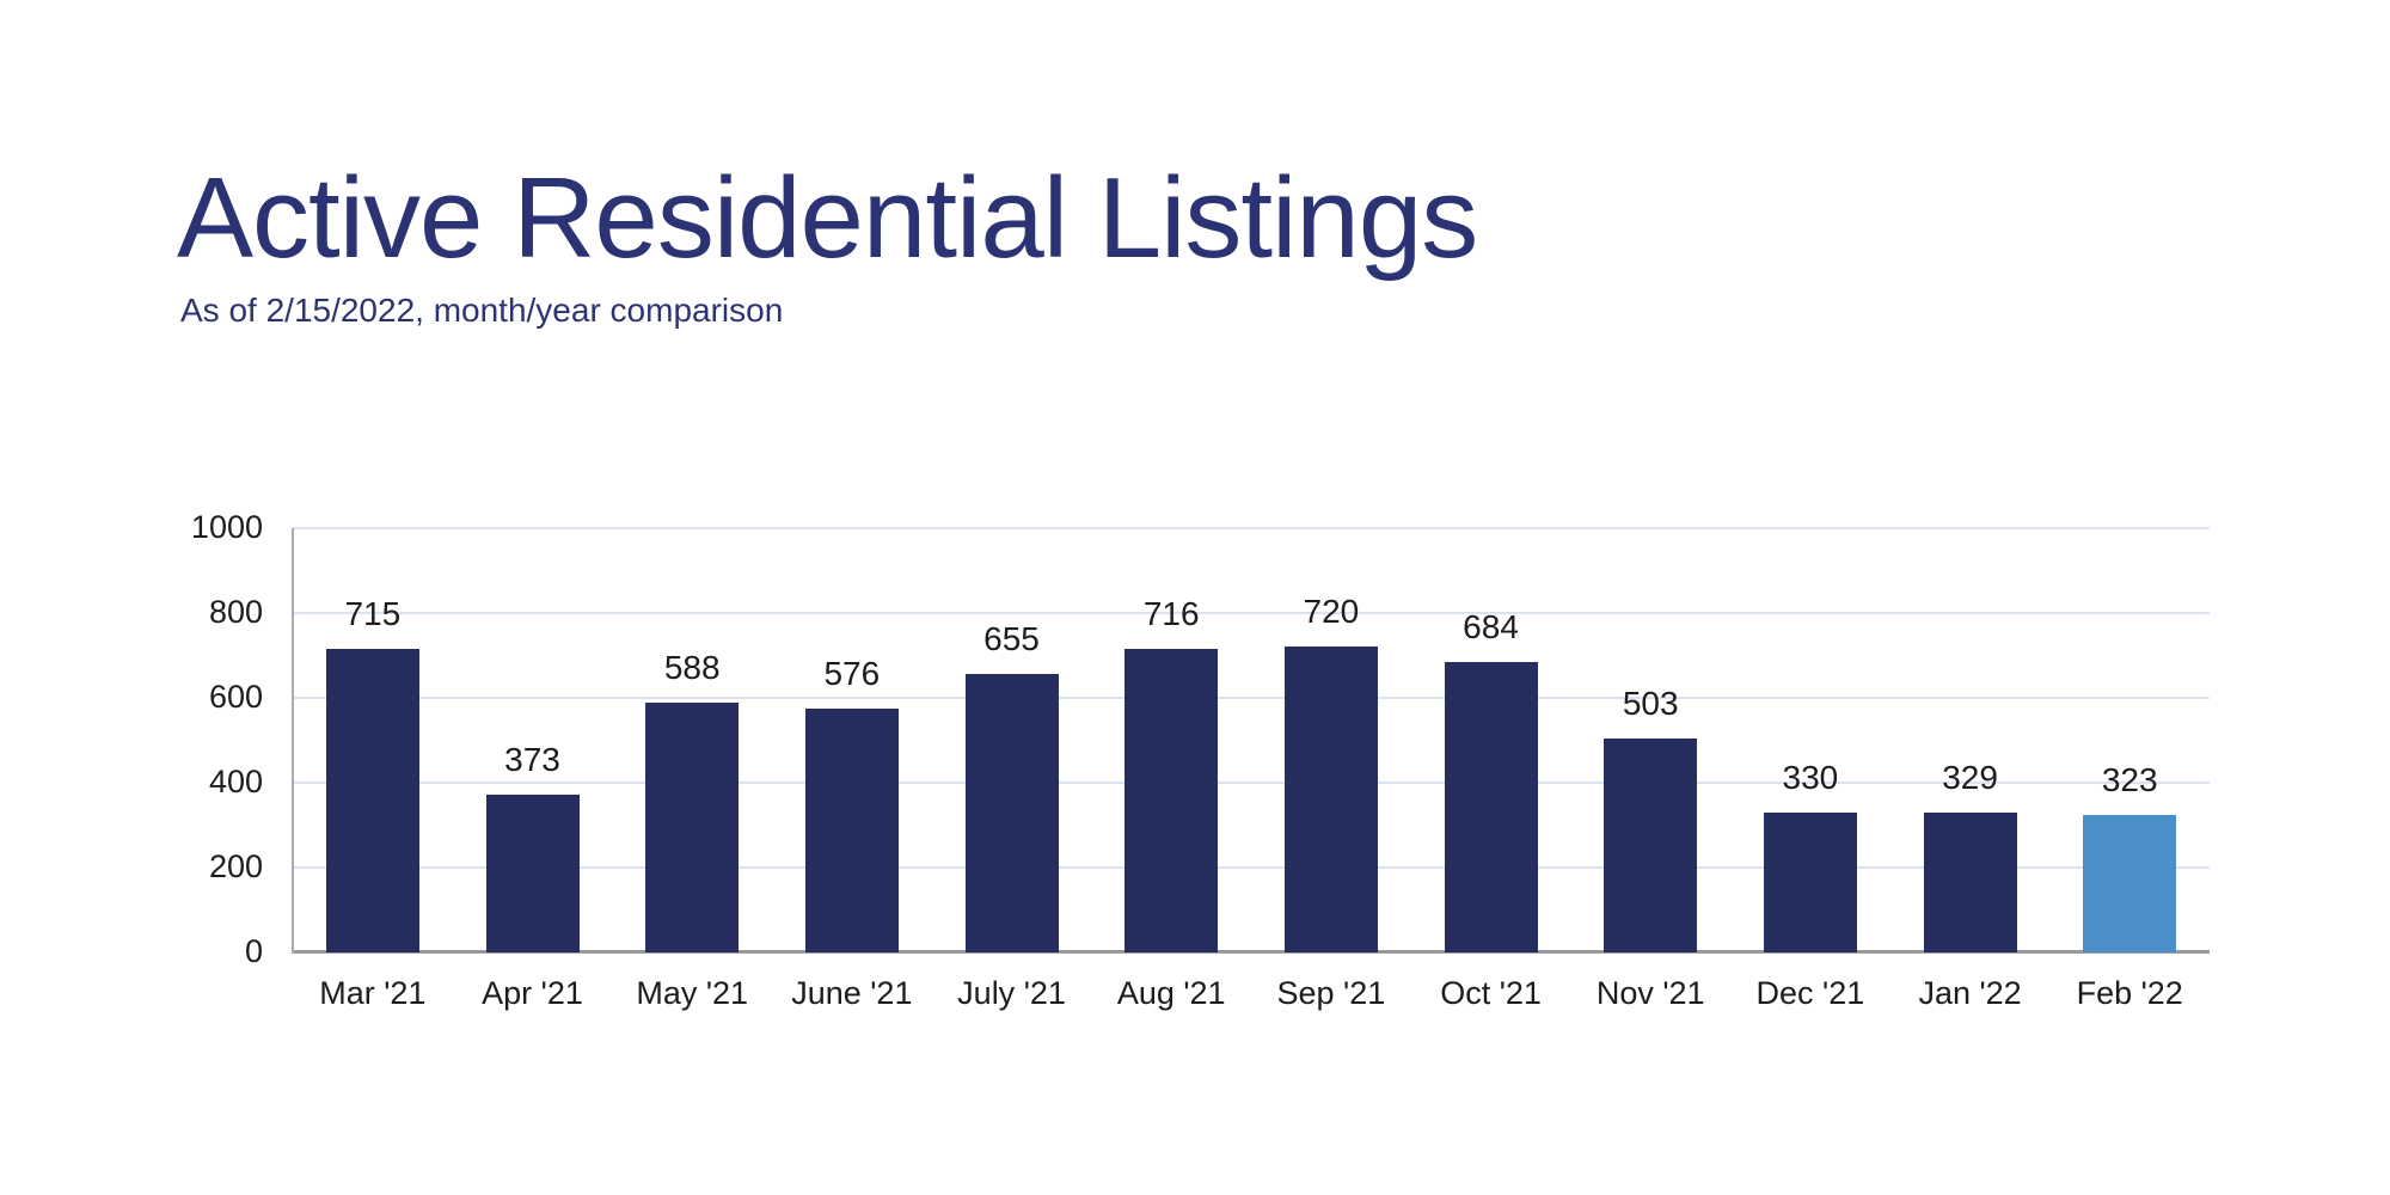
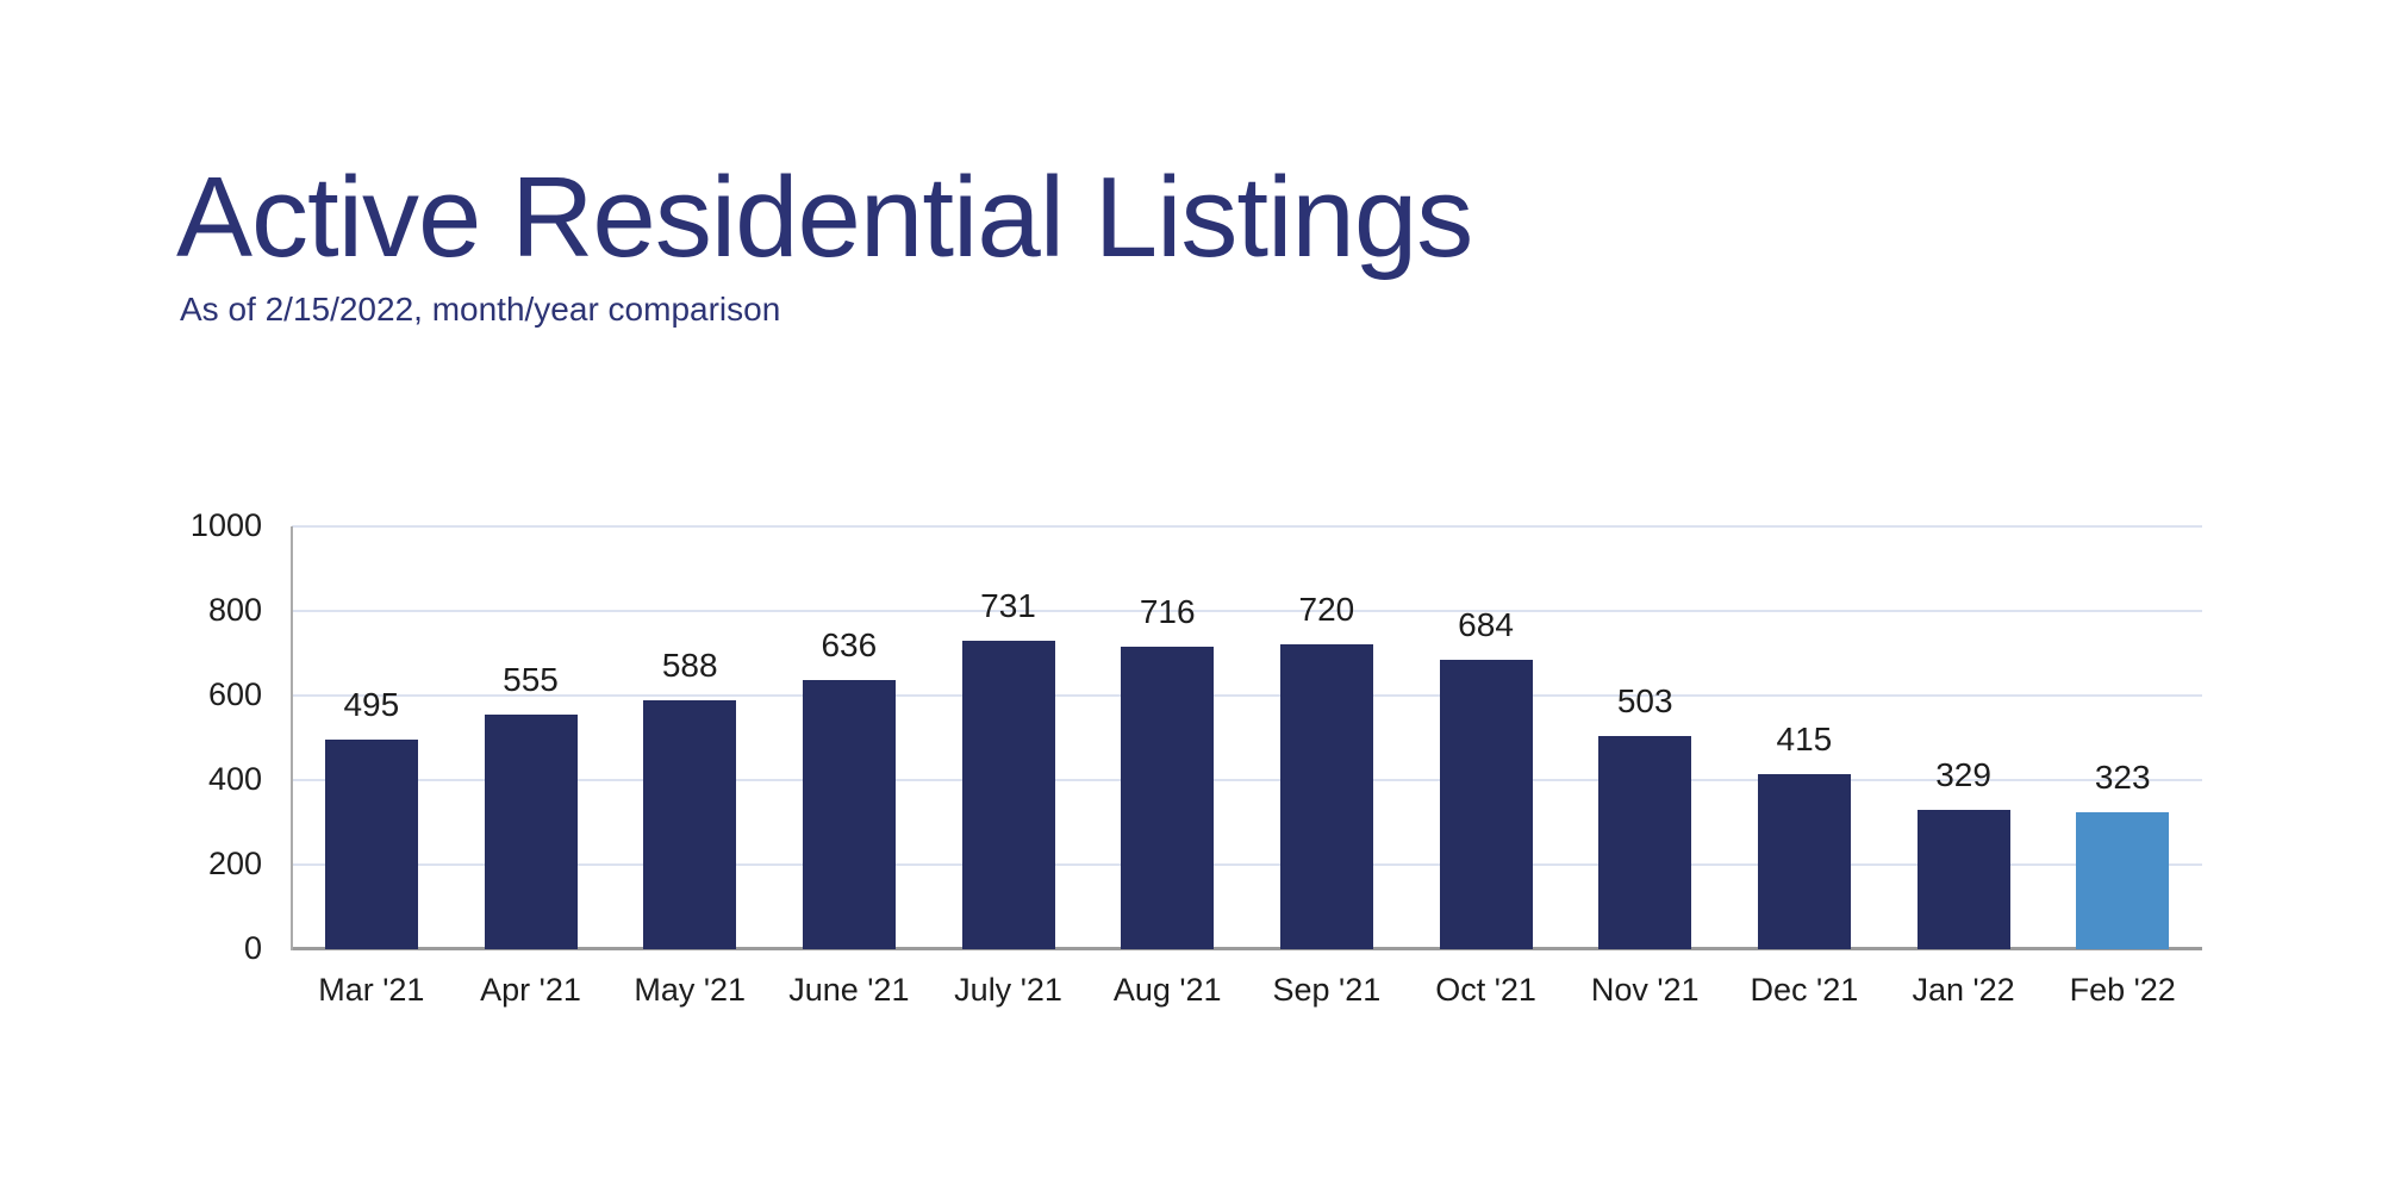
Mar '21: 715 -> 495
Apr '21: 373 -> 555
June '21: 576 -> 636
July '21: 655 -> 731
Dec '21: 330 -> 415
